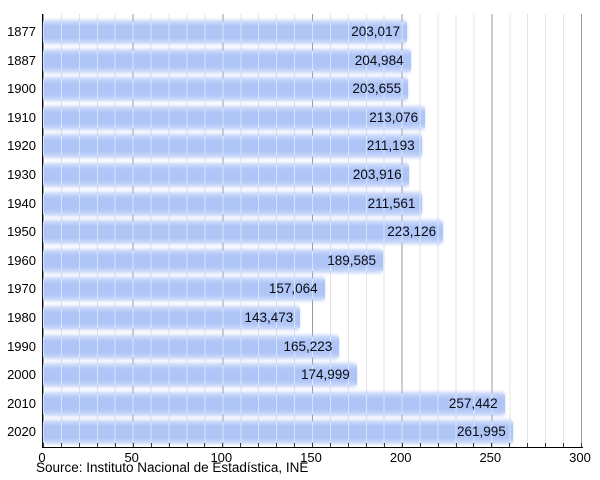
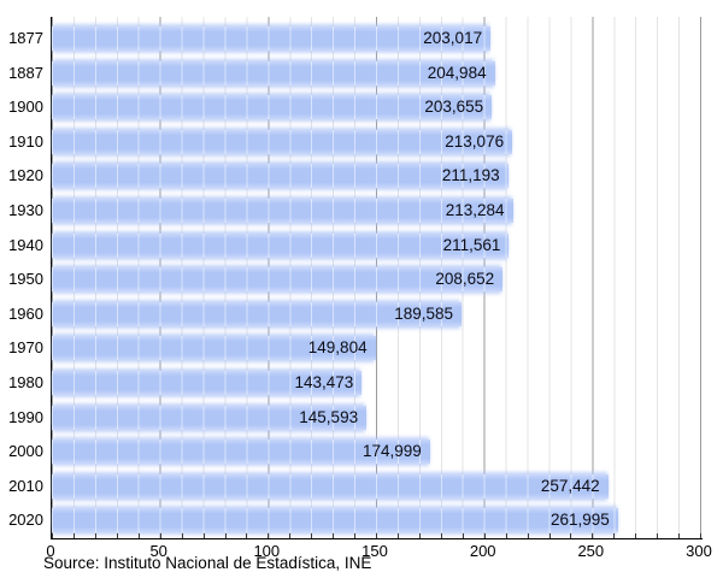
1930: 203,916 -> 213,284
1950: 223,126 -> 208,652
1970: 157,064 -> 149,804
1990: 165,223 -> 145,593
